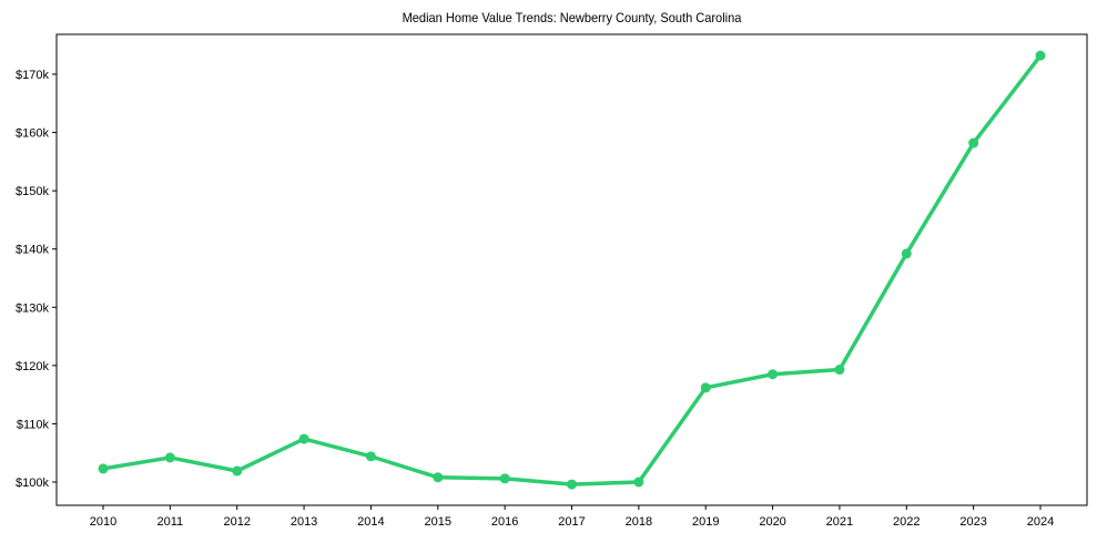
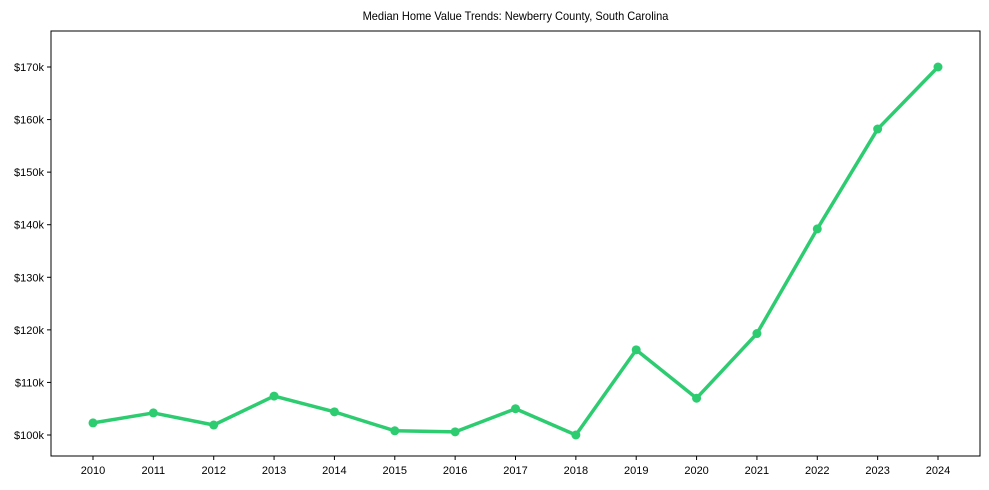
2017: $100k -> $105k
2020: $118k -> $107k
2024: $173k -> $170k
